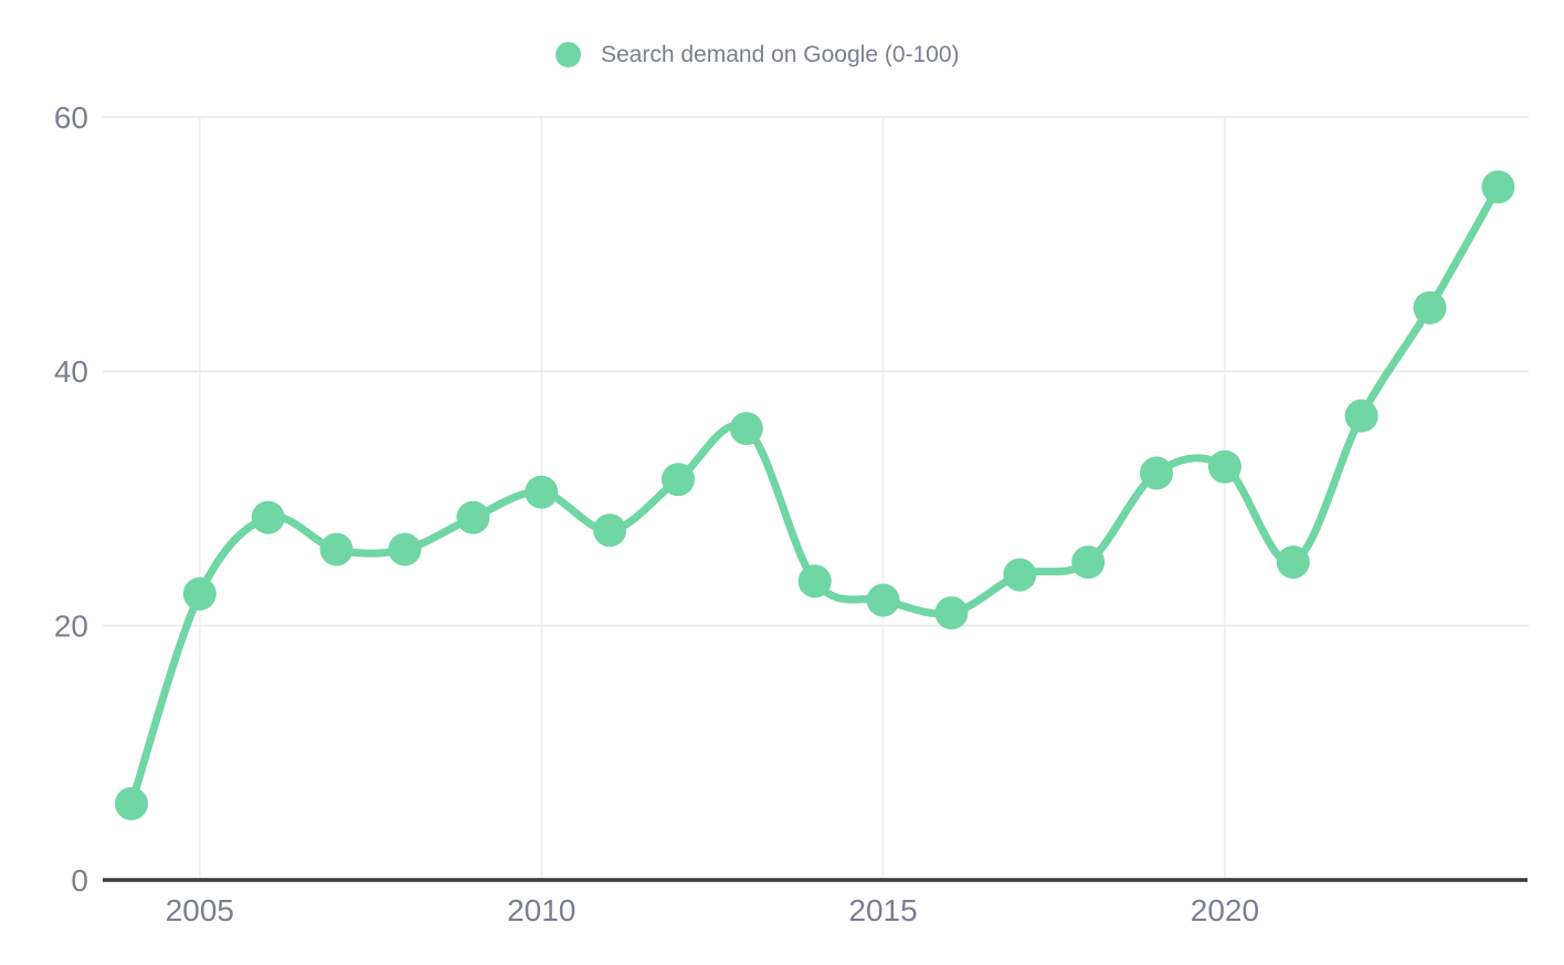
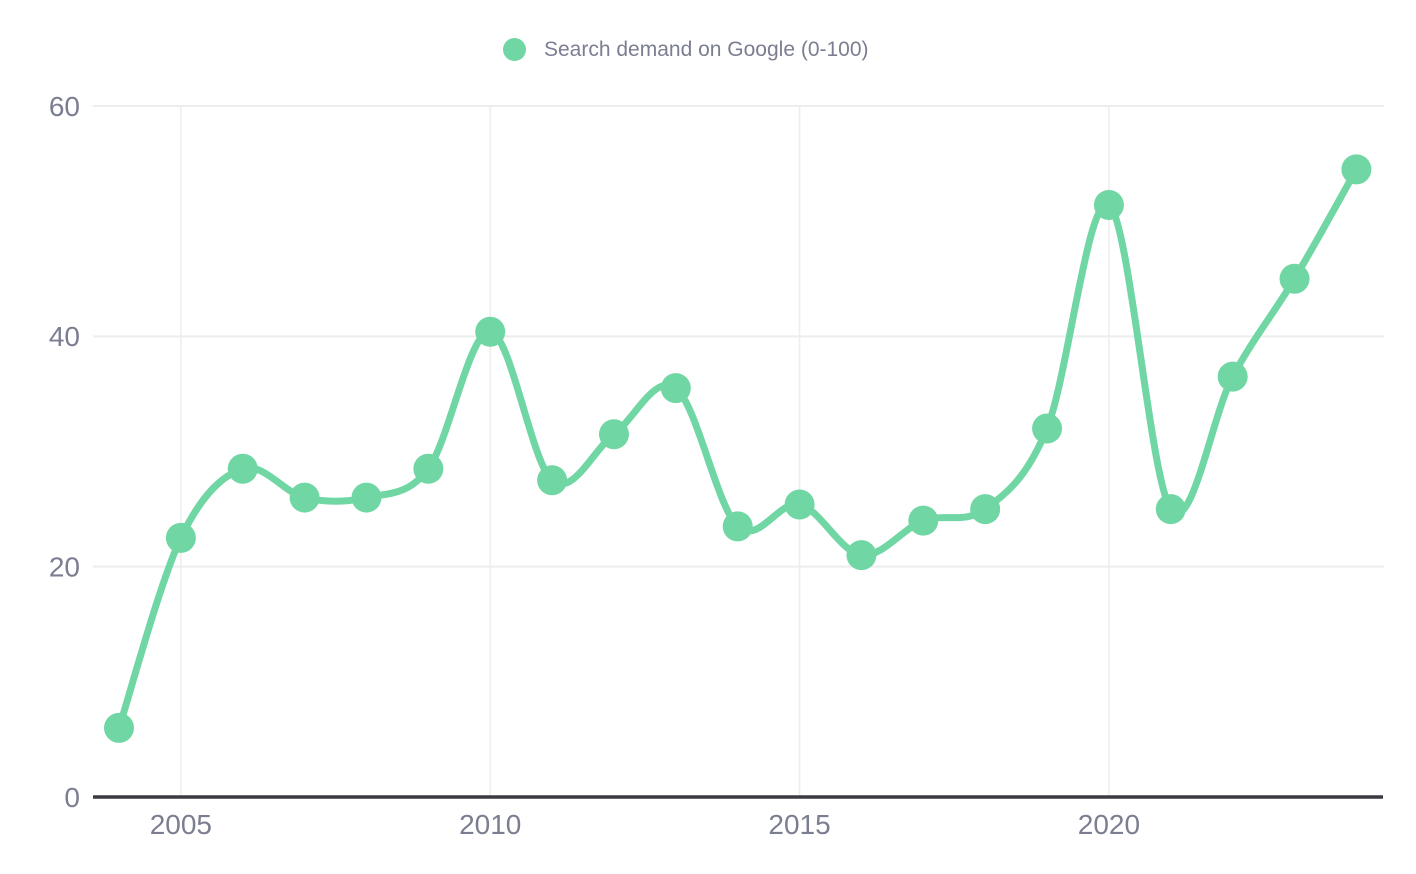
2010: 30.5 -> 40.4
2015: 22.0 -> 25.4
2020: 32.5 -> 51.4
